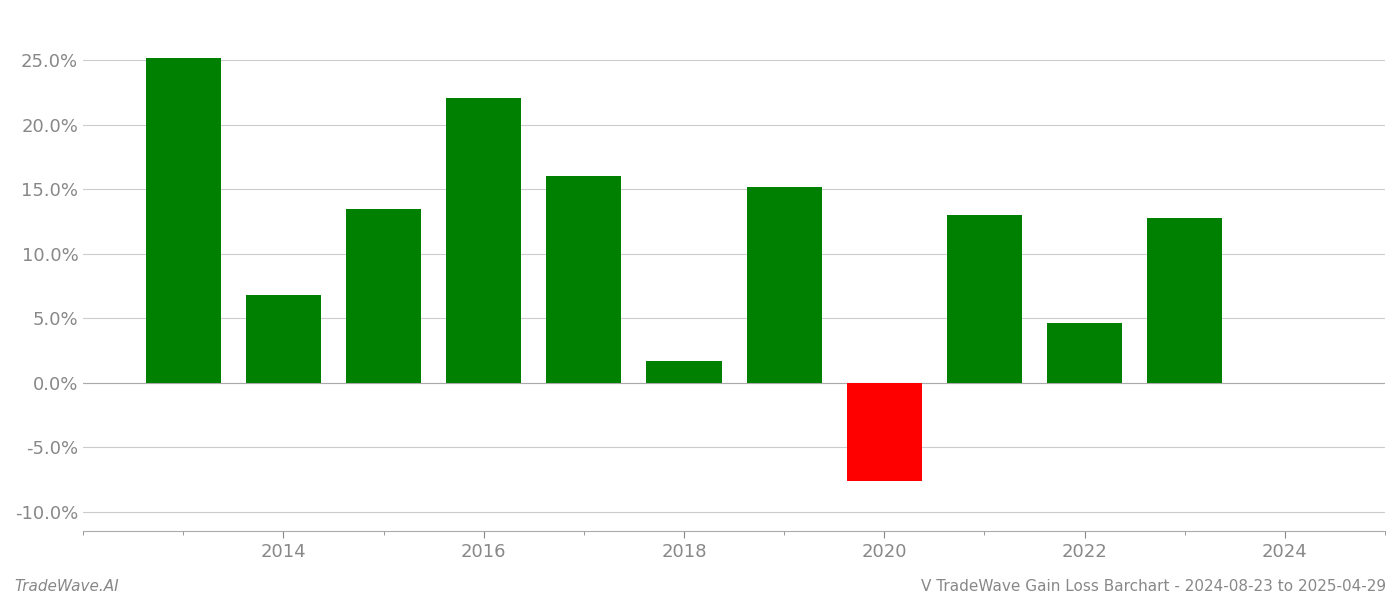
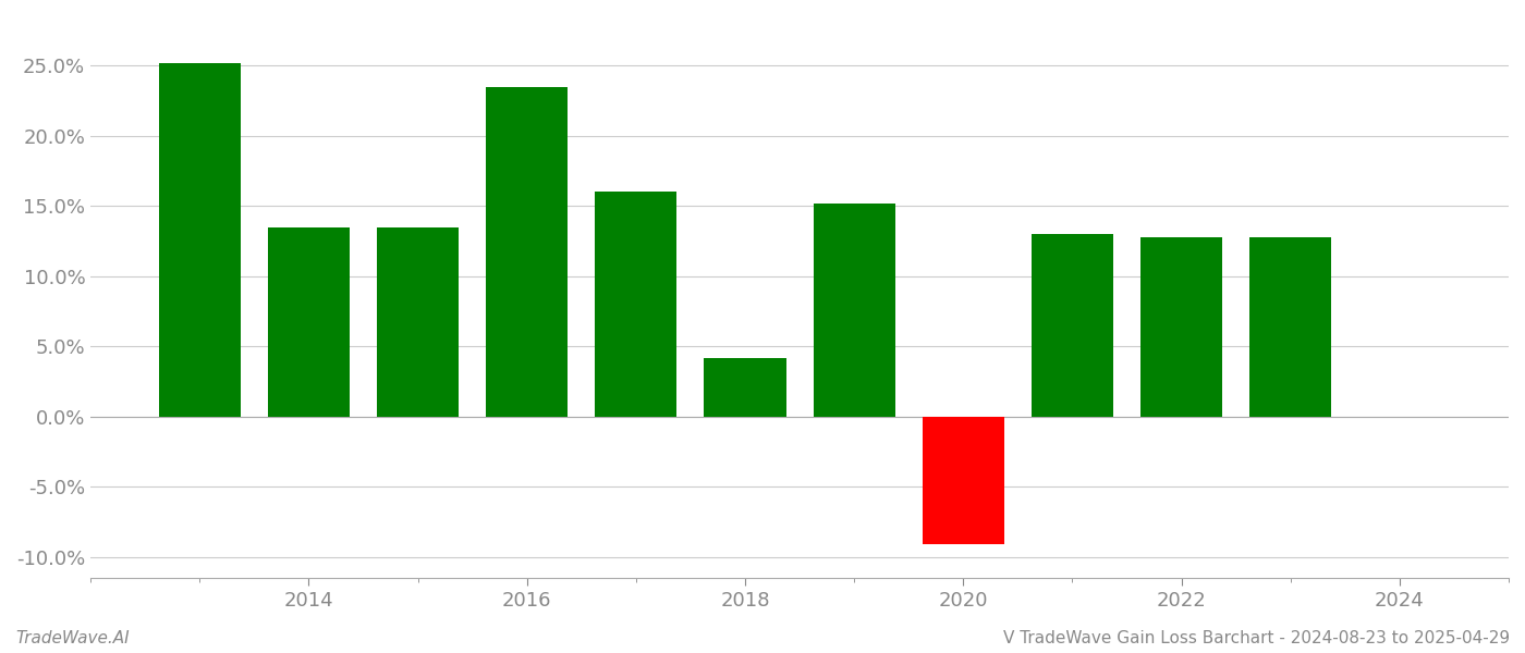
2014: 6.8% -> 13.5%
2016: 22.1% -> 23.5%
2018: 1.7% -> 4.2%
2020: -7.6% -> -9.1%
2022: 4.6% -> 12.8%
